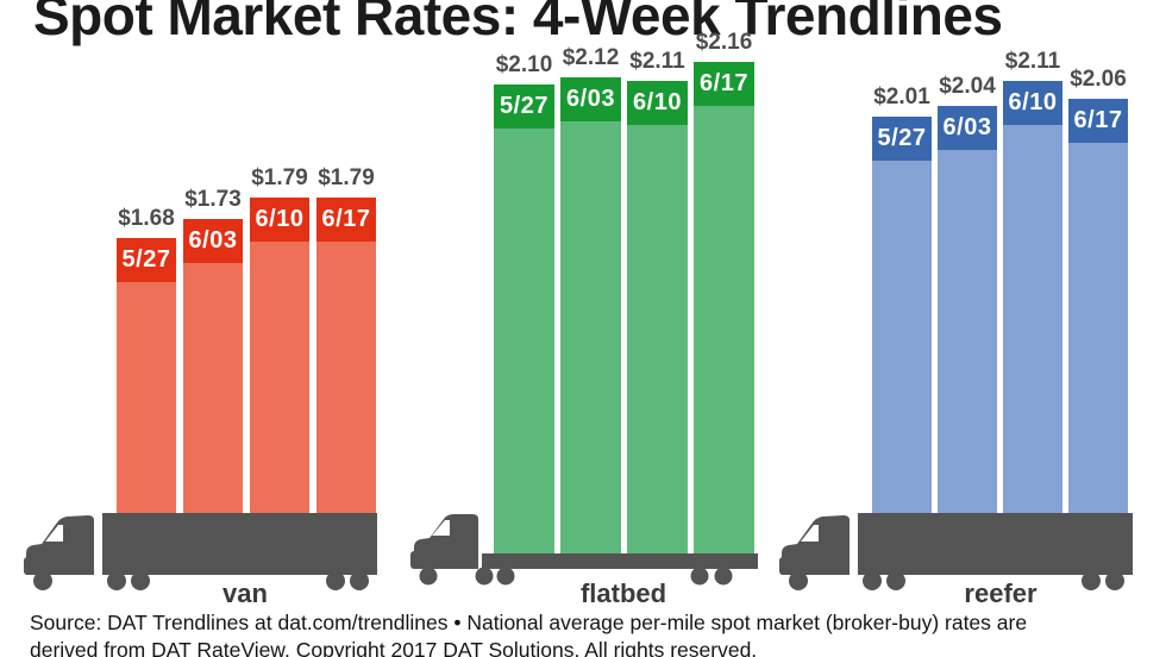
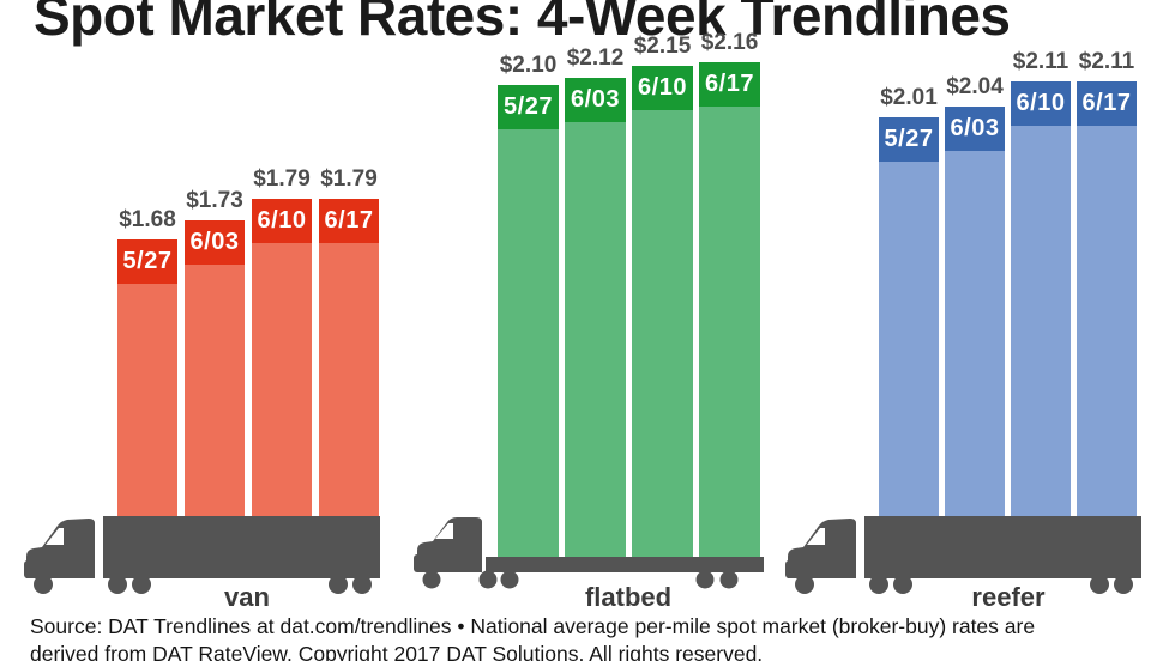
flatbed/6/10: $2.11 -> $2.15
reefer/6/17: $2.06 -> $2.11
